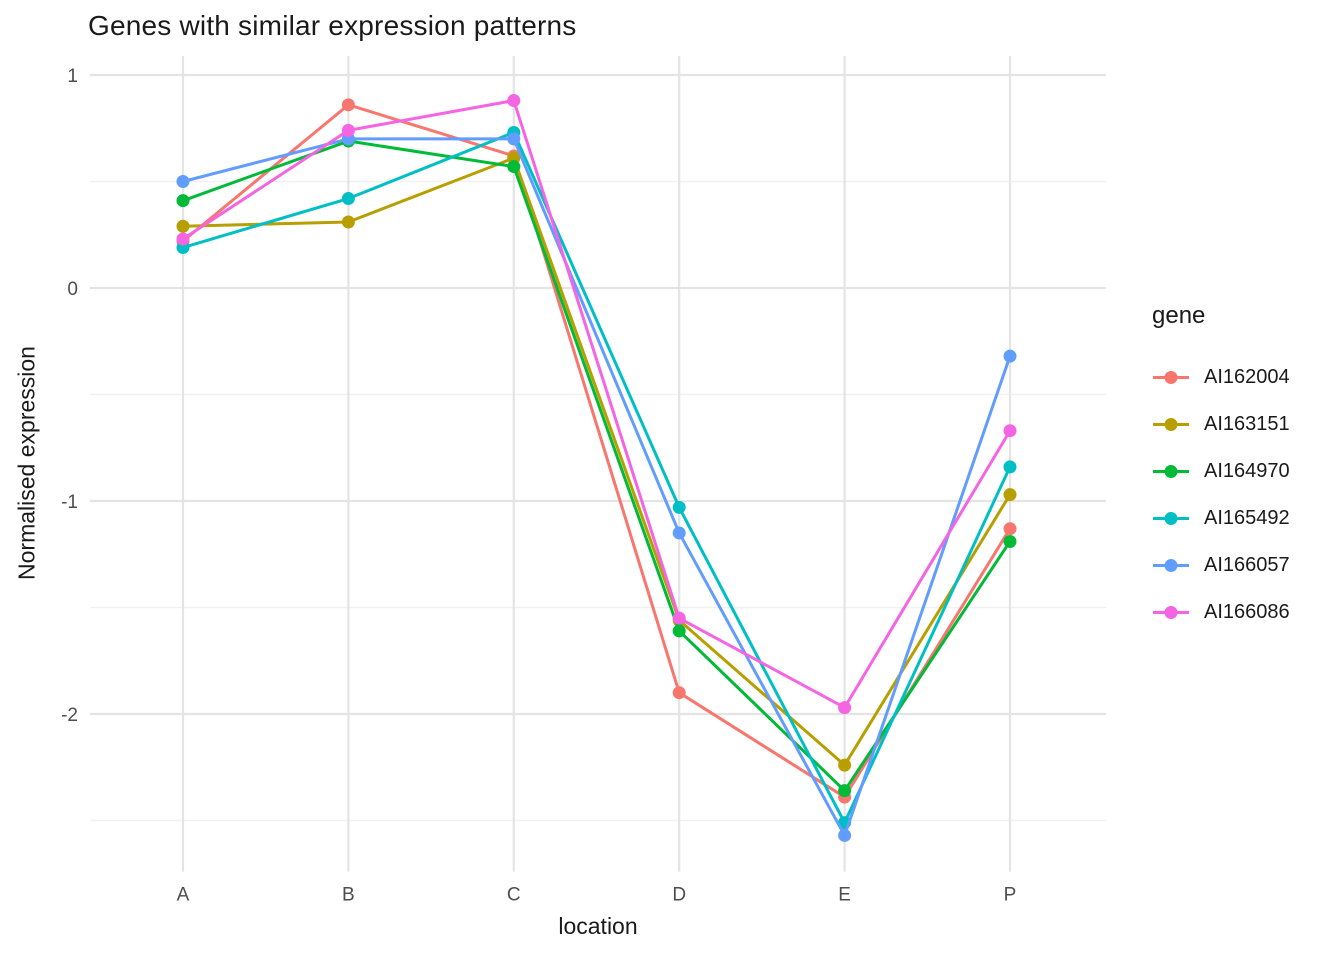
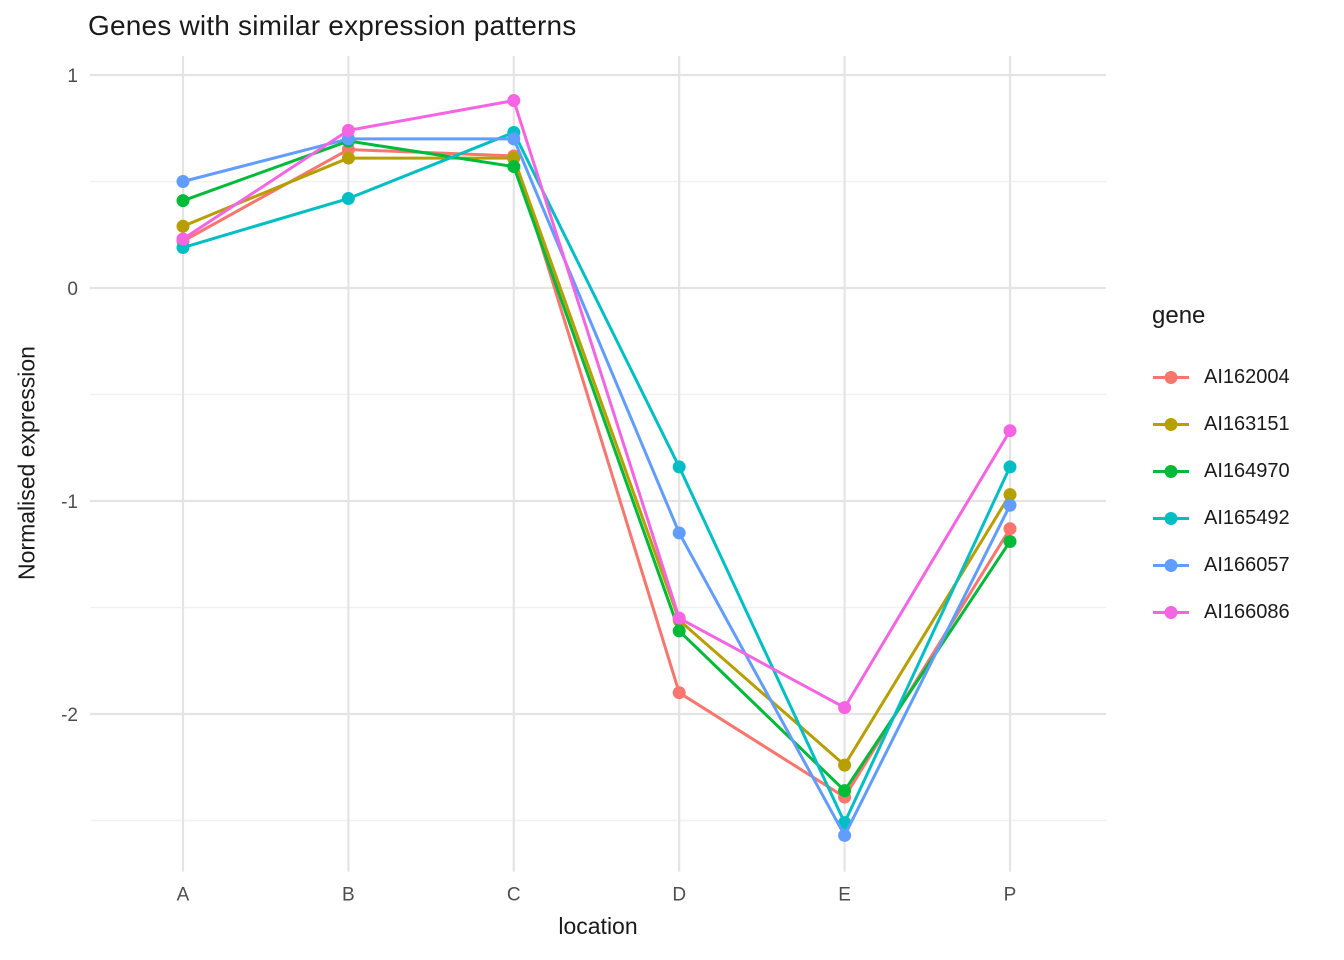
AI162004/B: 0.86 -> 0.65
AI163151/B: 0.31 -> 0.61
AI165492/D: -1.03 -> -0.84
AI166057/P: -0.32 -> -1.02
